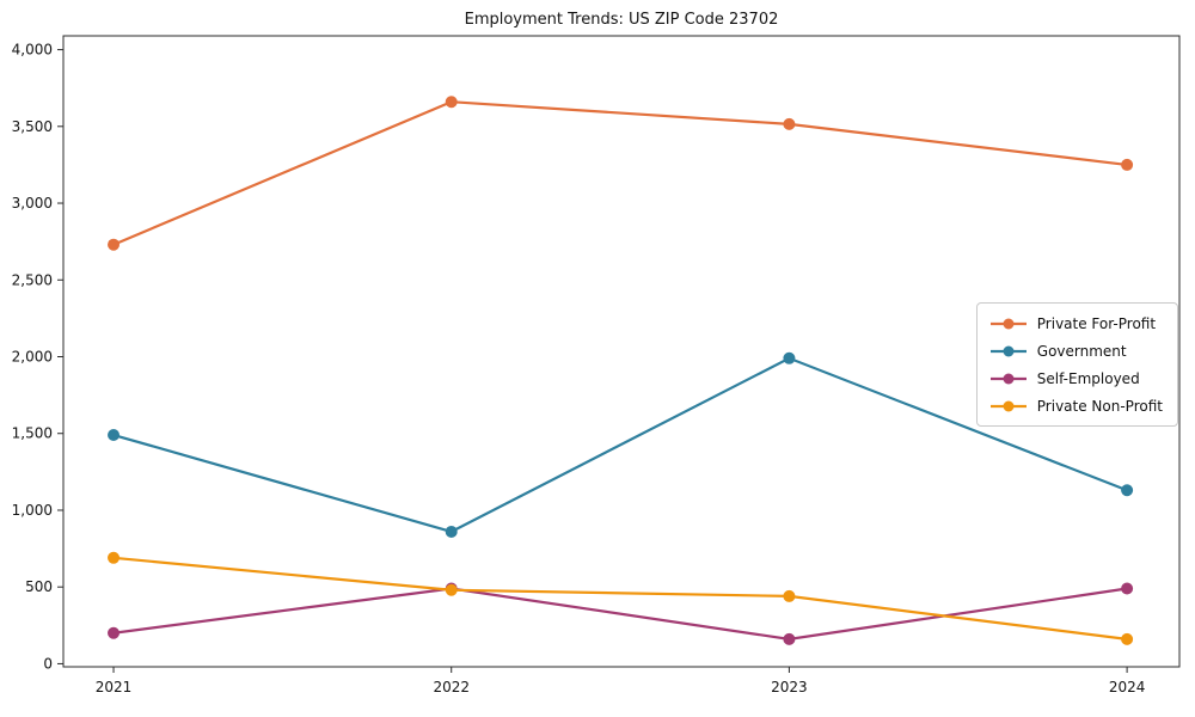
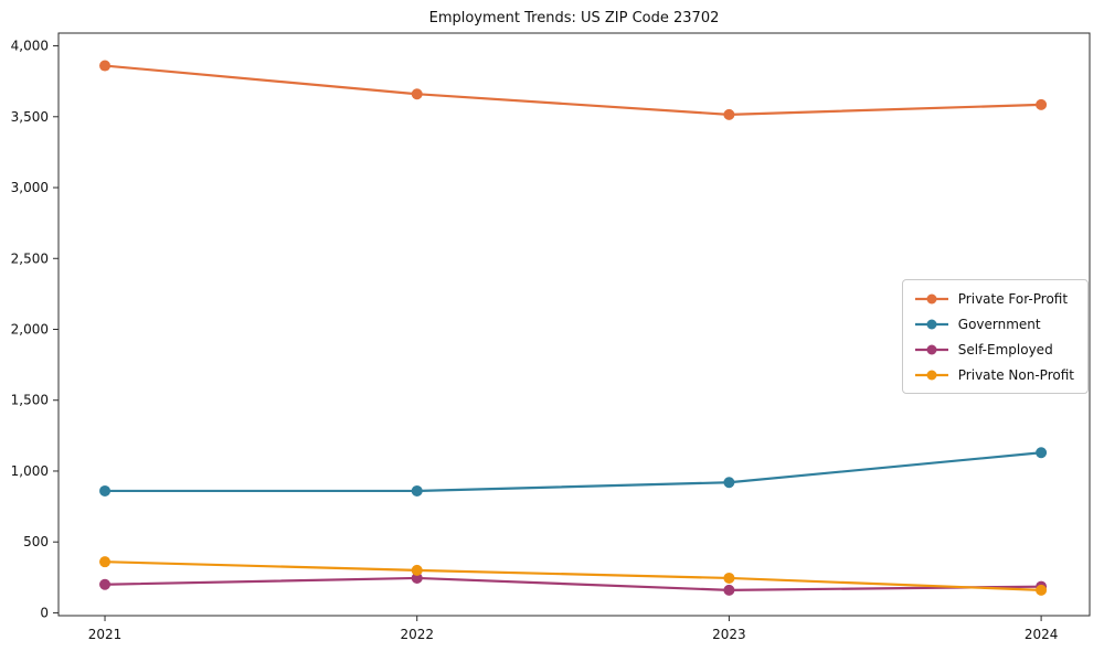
Private For-Profit/2021: 2730 -> 3860
Government/2021: 1490 -> 860
Private Non-Profit/2021: 690 -> 360
Self-Employed/2022: 490 -> 240
Private Non-Profit/2022: 480 -> 300
Government/2023: 1990 -> 920
Private Non-Profit/2023: 440 -> 240
Private For-Profit/2024: 3250 -> 3580
Self-Employed/2024: 490 -> 180
